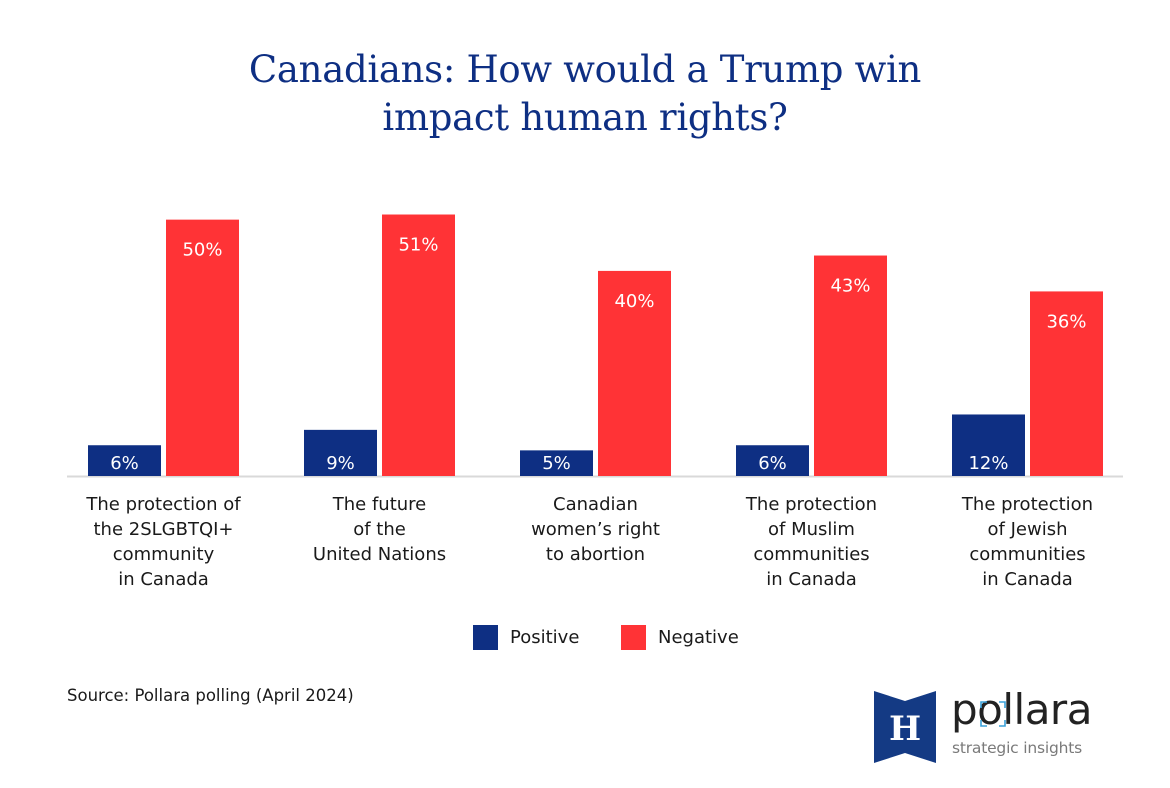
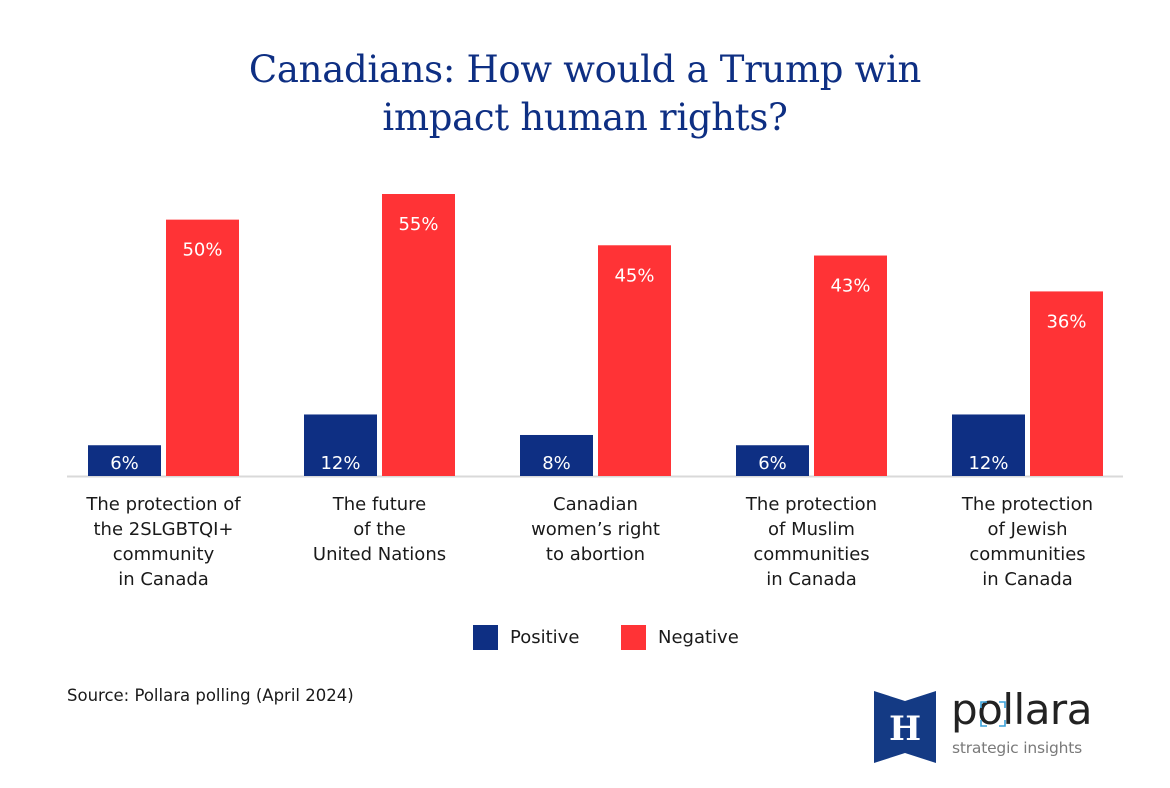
Positive/The future of the United Nations: 9% -> 12%
Negative/The future of the United Nations: 51% -> 55%
Positive/Canadian women’s right to abortion: 5% -> 8%
Negative/Canadian women’s right to abortion: 40% -> 45%
